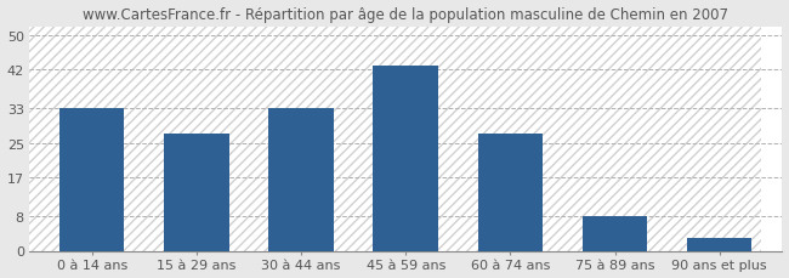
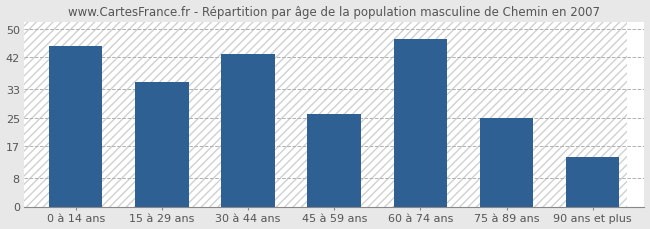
0 à 14 ans: 33 -> 45
15 à 29 ans: 27 -> 35
30 à 44 ans: 33 -> 43
45 à 59 ans: 43 -> 26
60 à 74 ans: 27 -> 47
75 à 89 ans: 8 -> 25
90 ans et plus: 3 -> 14
